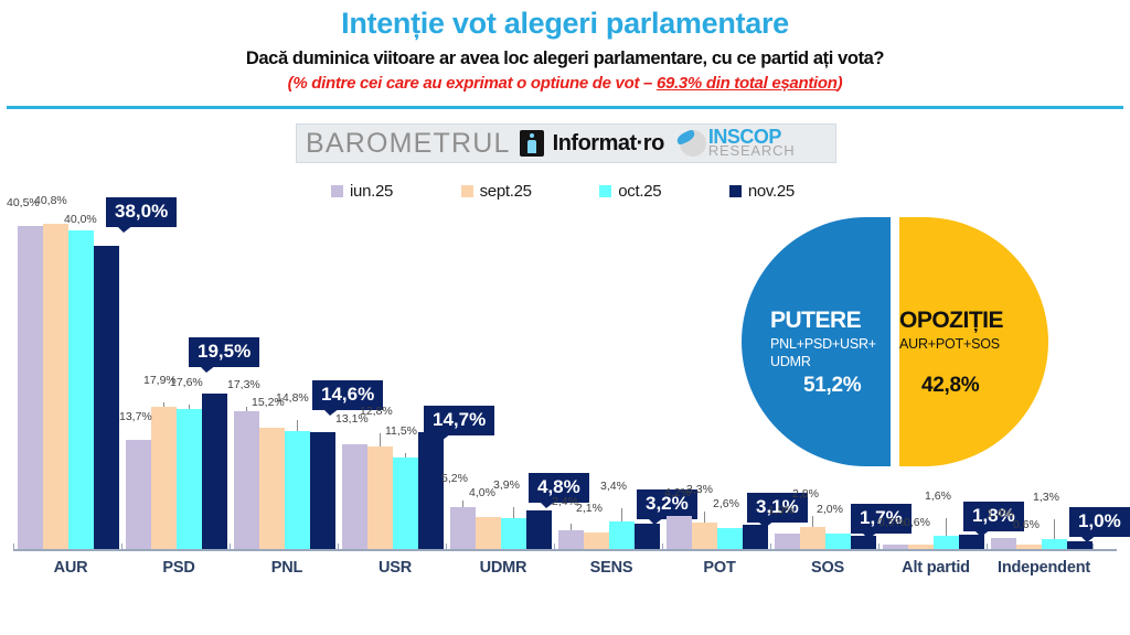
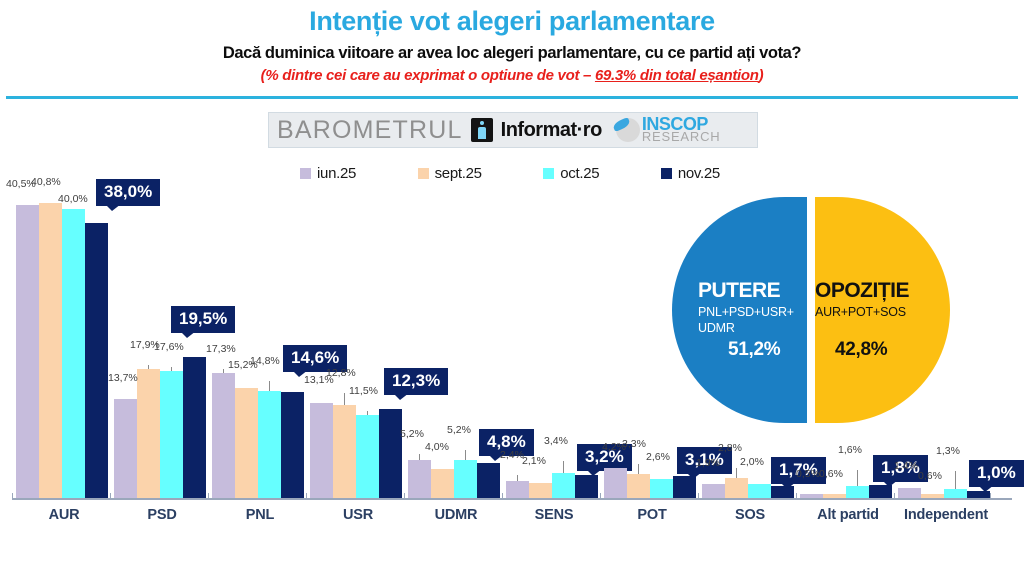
nov.25/USR: 14,7% -> 12,3%
oct.25/UDMR: 3,9% -> 5,2%
